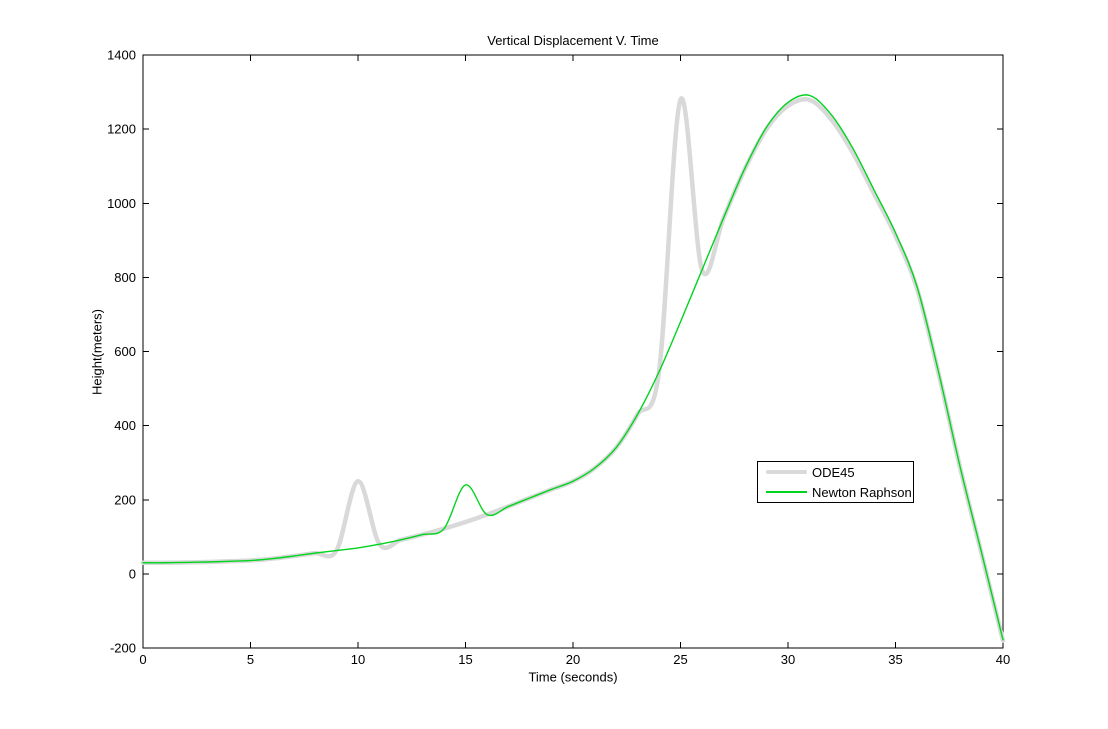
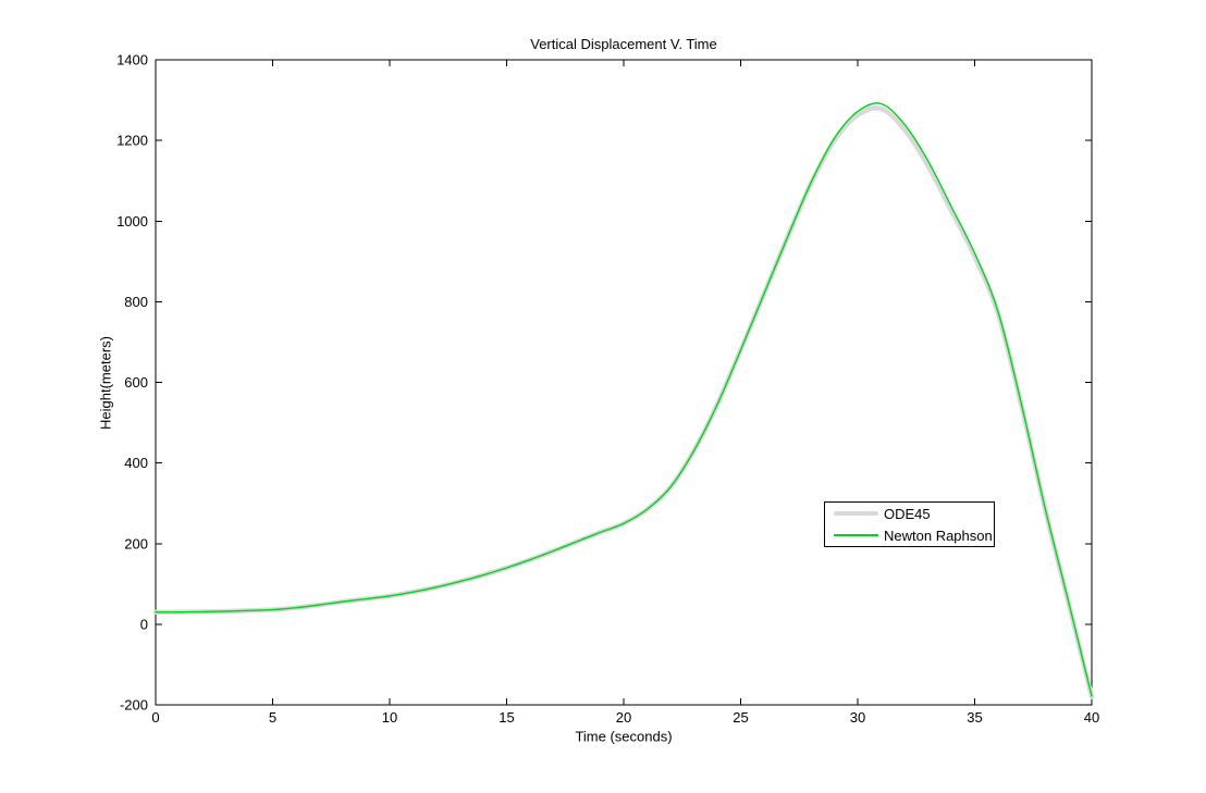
ODE45/10: 250 -> 70
Newton Raphson/15: 240 -> 140
ODE45/25: 1280 -> 680
